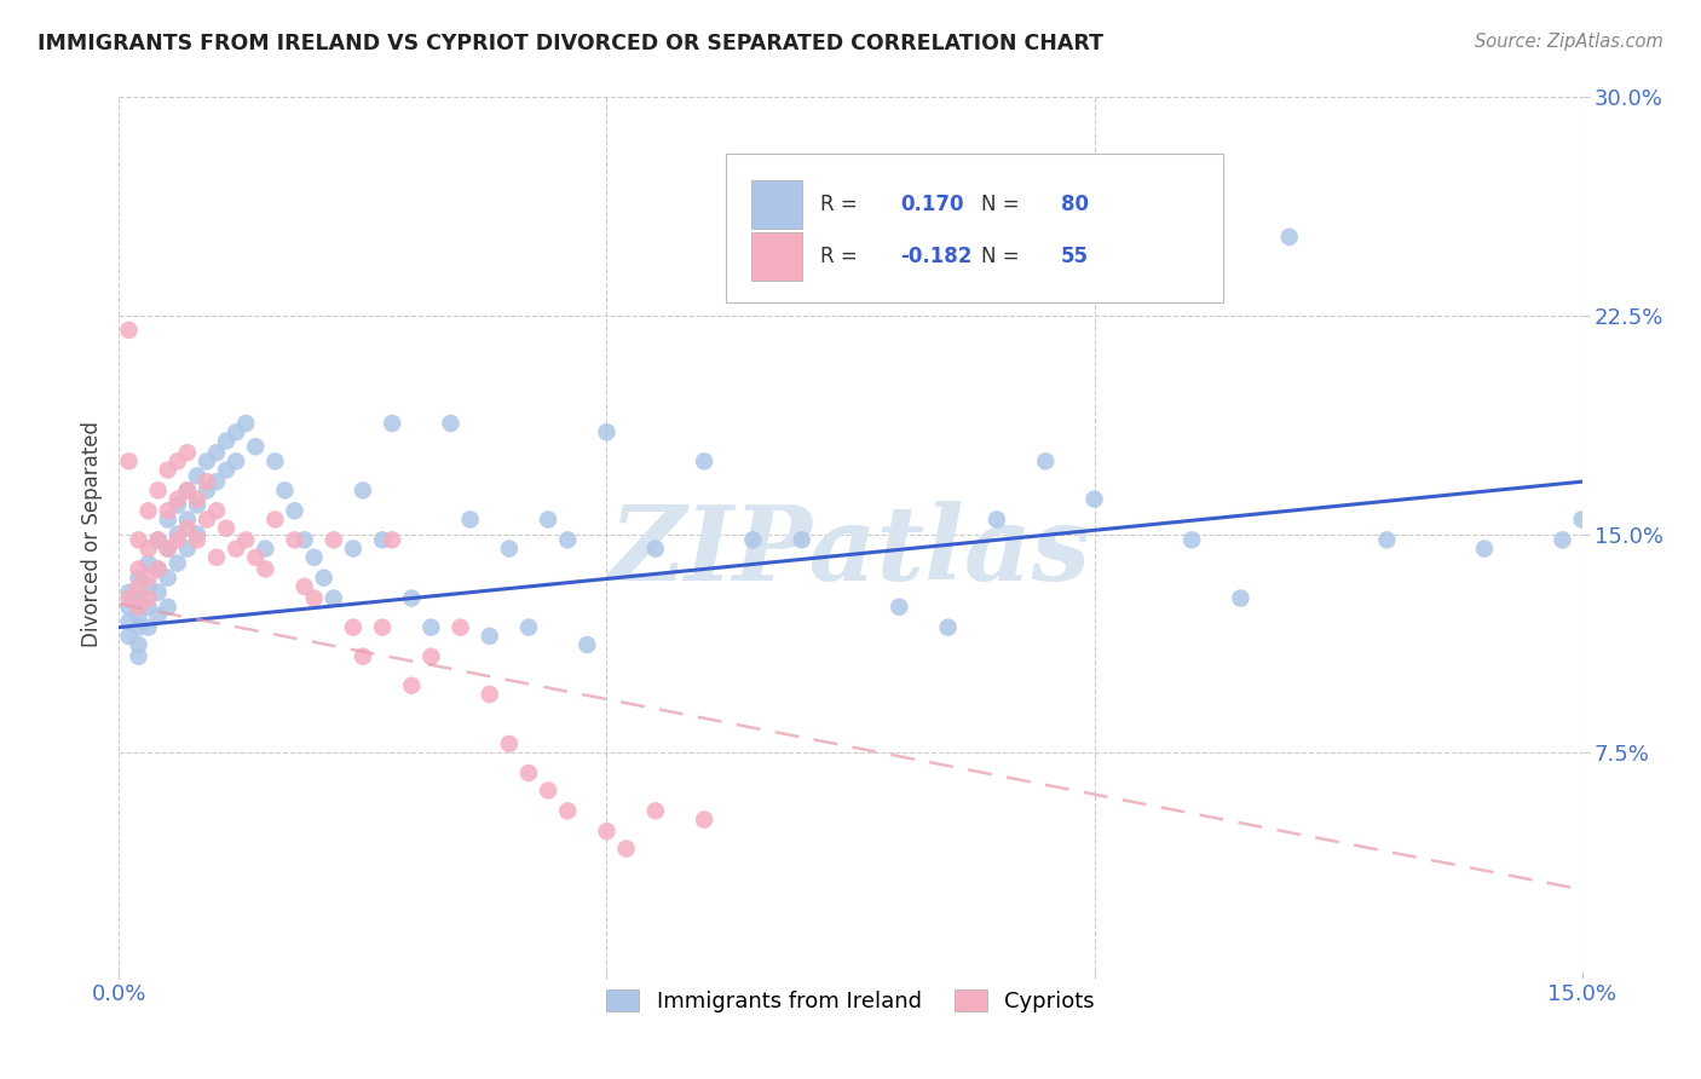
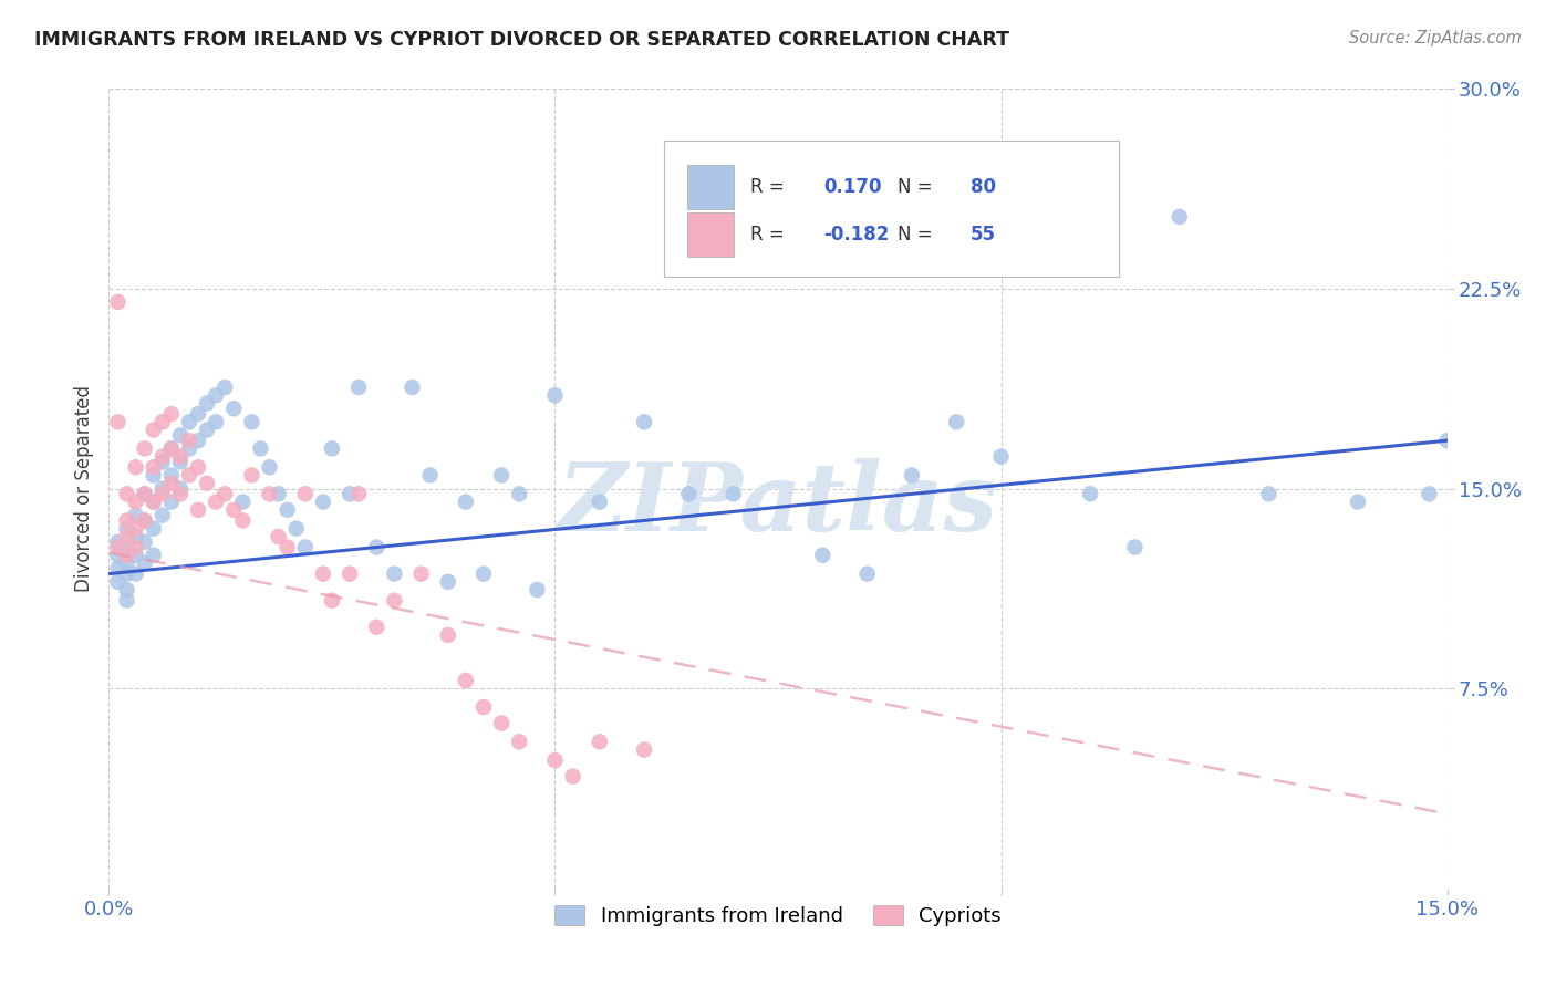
Immigrants from Ireland/15.0%: 15.5% -> 16.8%
